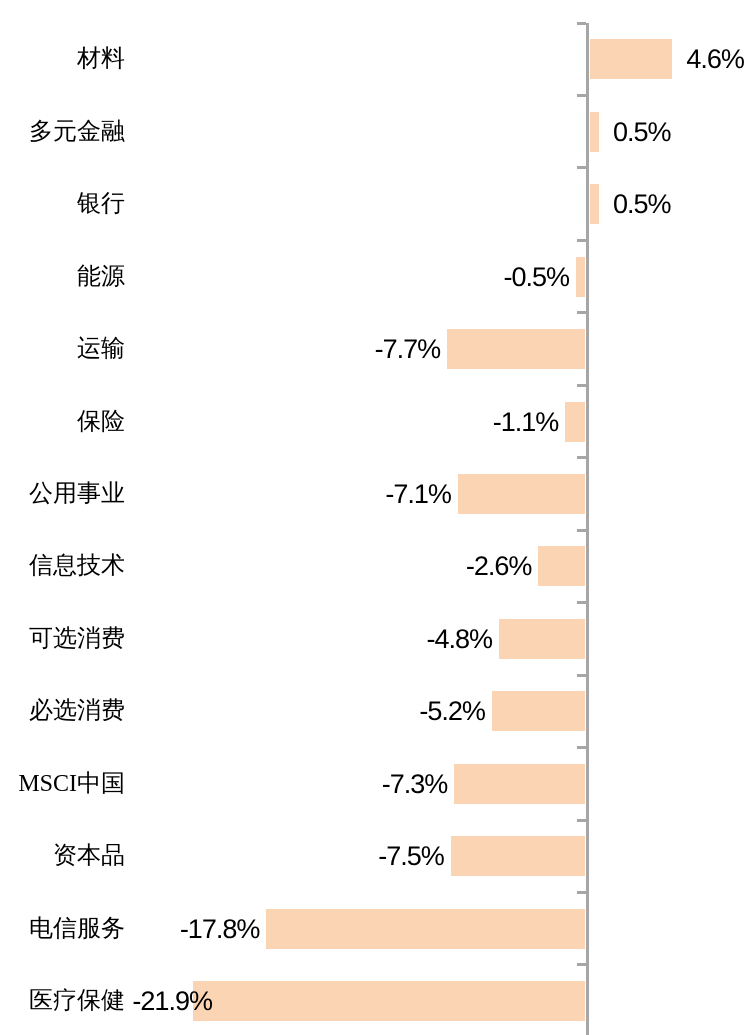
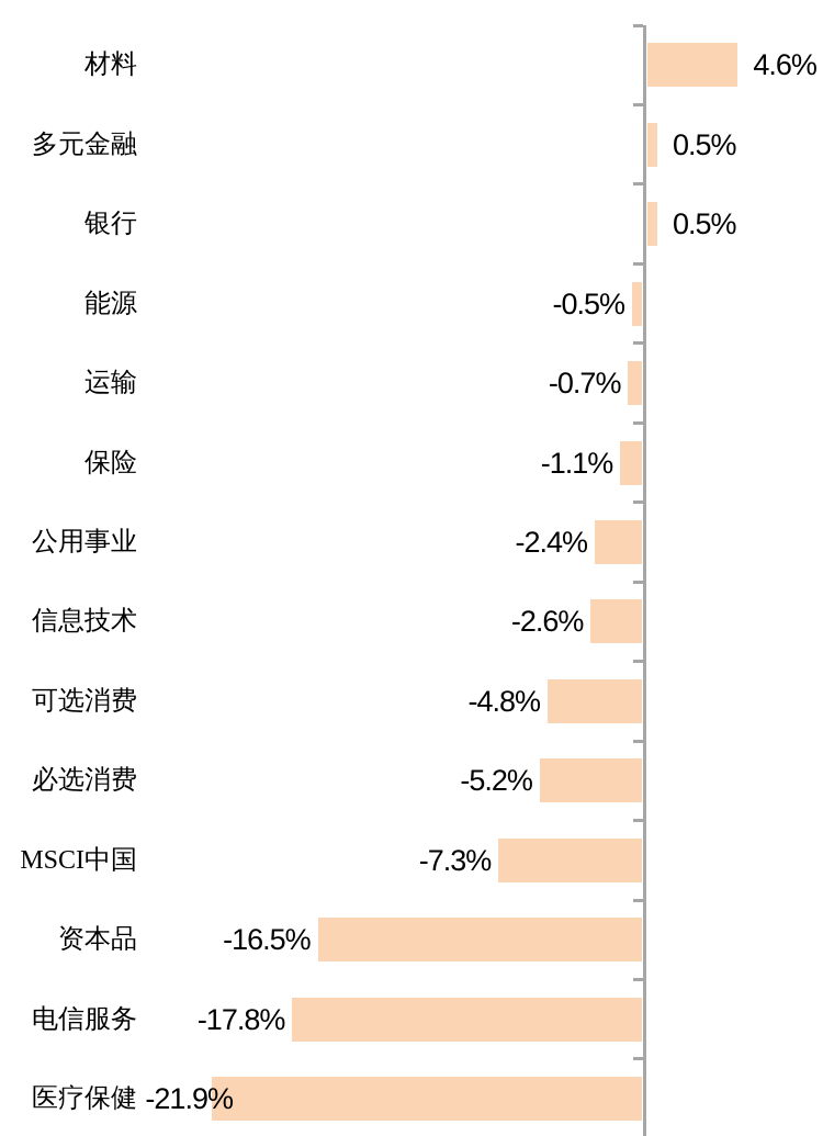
运输: -7.7% -> -0.7%
公用事业: -7.1% -> -2.4%
资本品: -7.5% -> -16.5%
